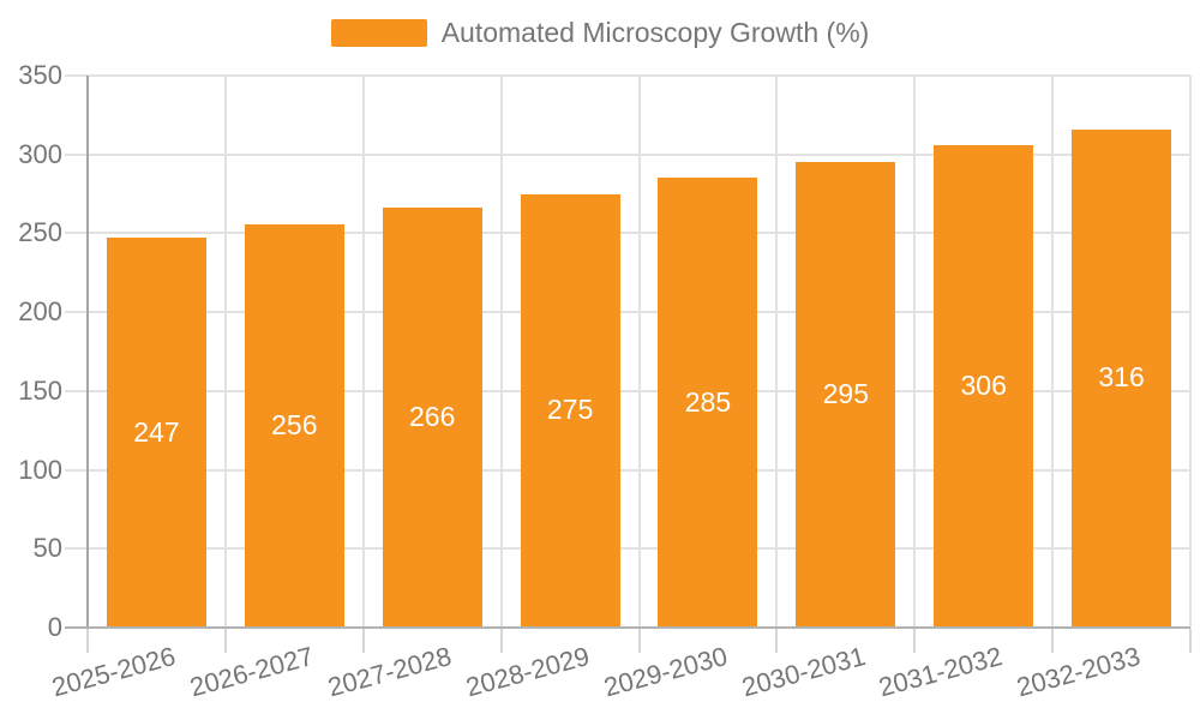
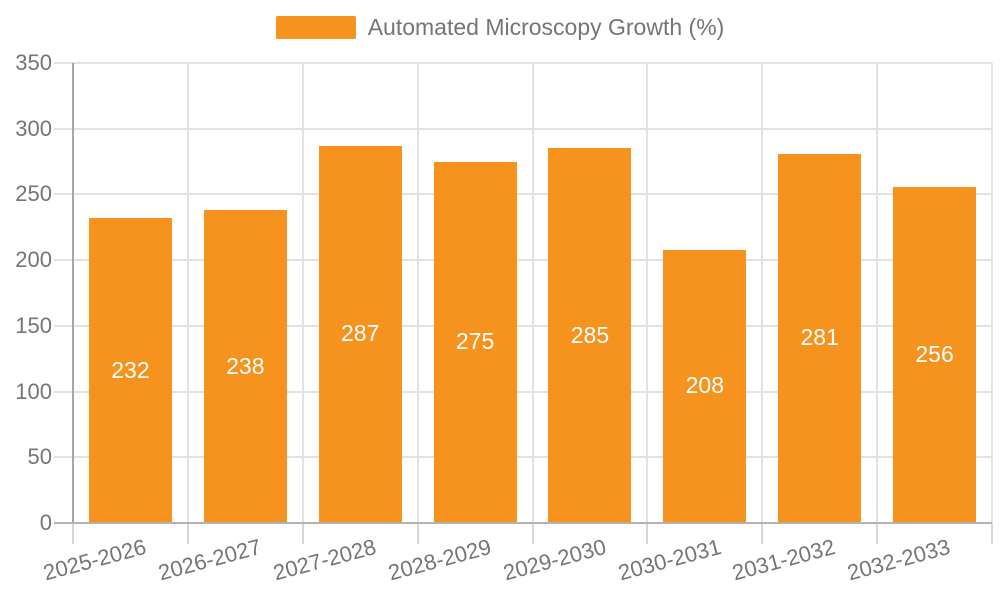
2025-2026: 247 -> 232
2026-2027: 256 -> 238
2027-2028: 266 -> 287
2030-2031: 295 -> 208
2031-2032: 306 -> 281
2032-2033: 316 -> 256
